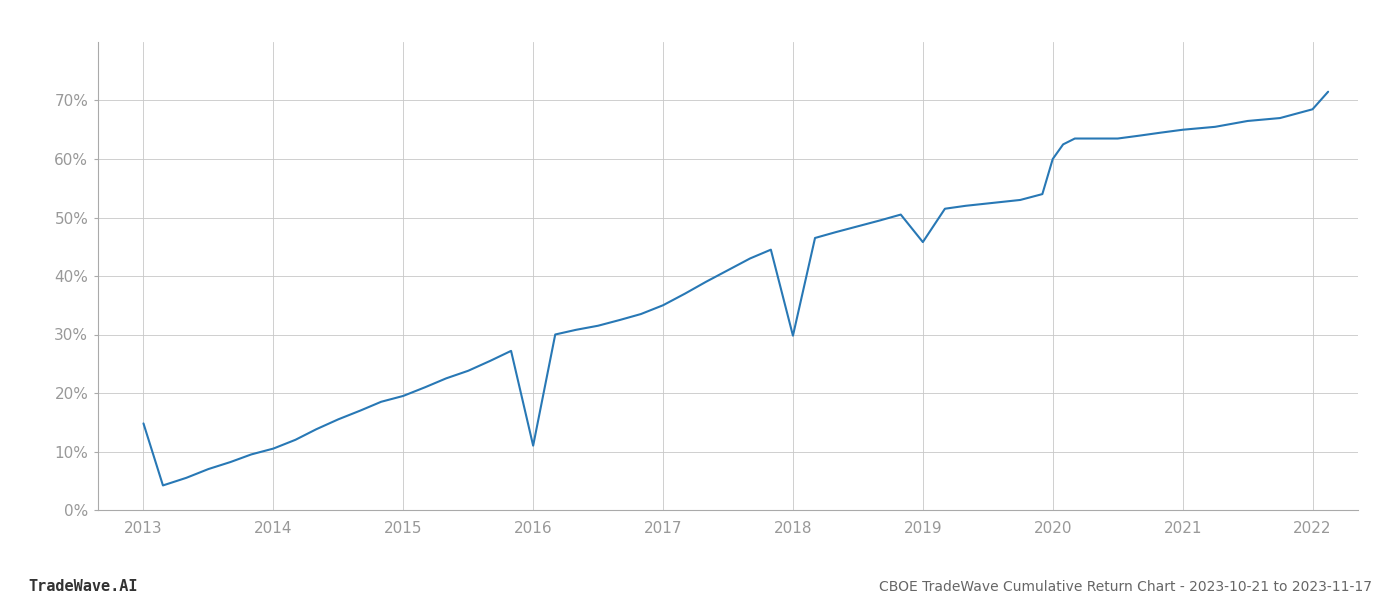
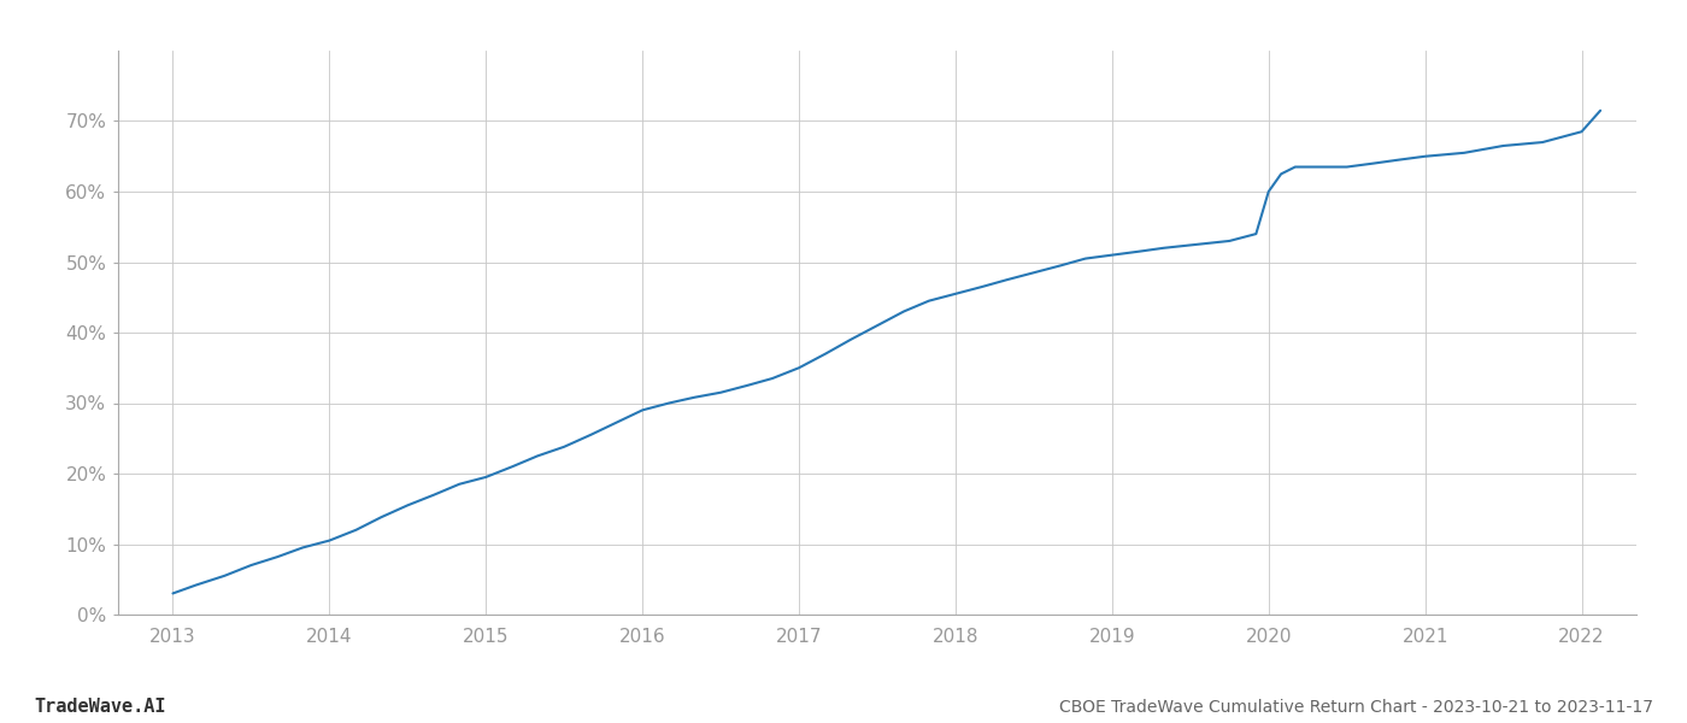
2013: 14.8% -> 3.0%
2016: 11.0% -> 29.0%
2018: 29.8% -> 45.5%
2019: 45.8% -> 51.0%
